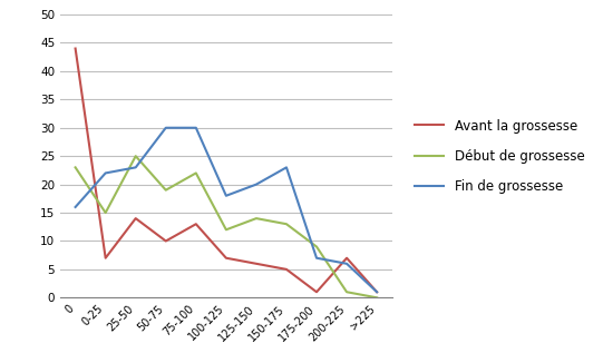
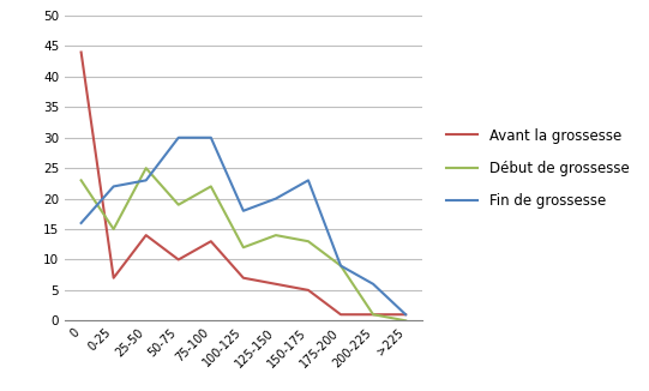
Fin de grossesse/175-200: 7 -> 9
Avant la grossesse/200-225: 7 -> 1
